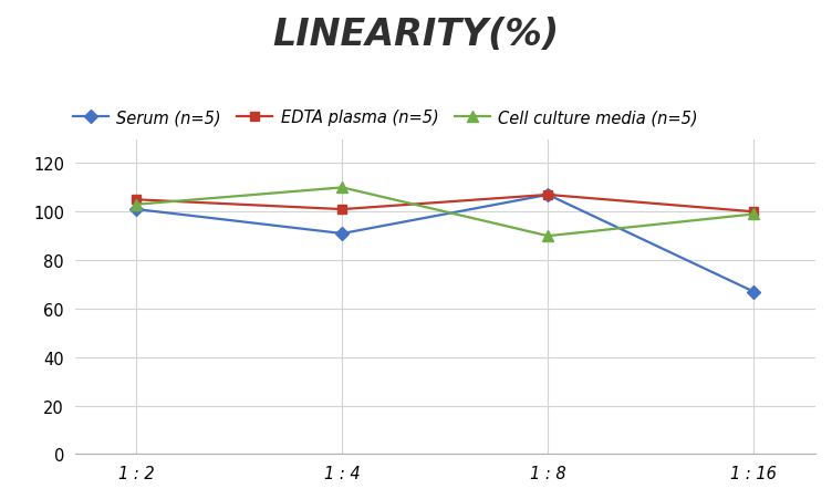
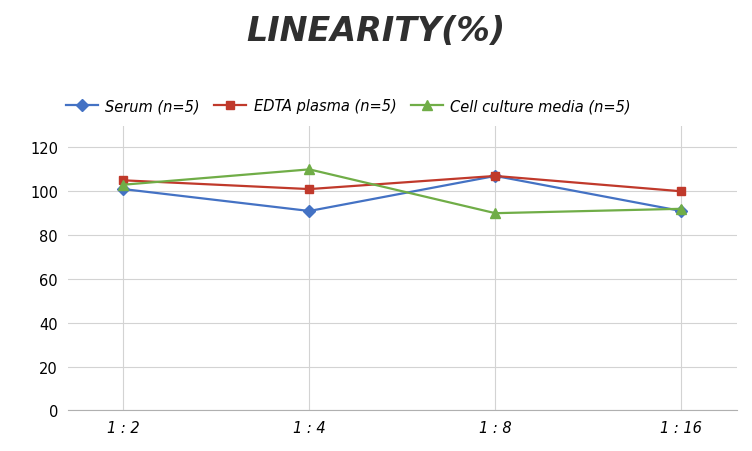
Serum (n=5)/1 : 16: 67 -> 91
Cell culture media (n=5)/1 : 16: 99 -> 92
